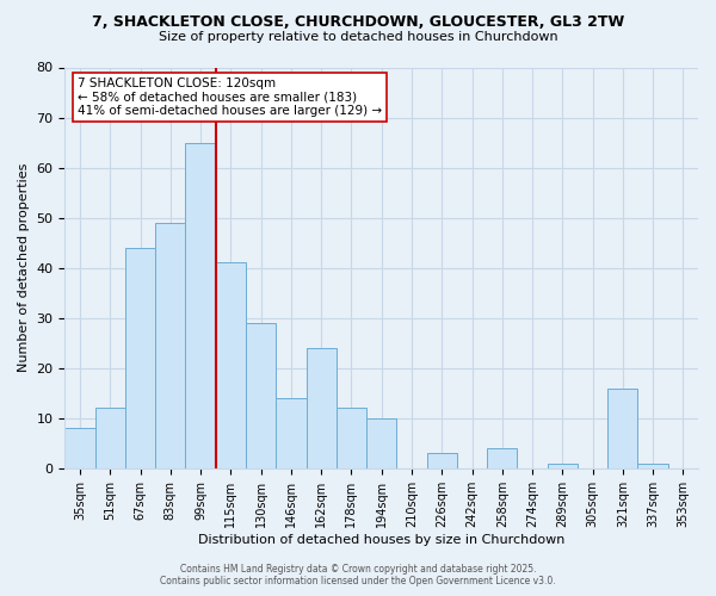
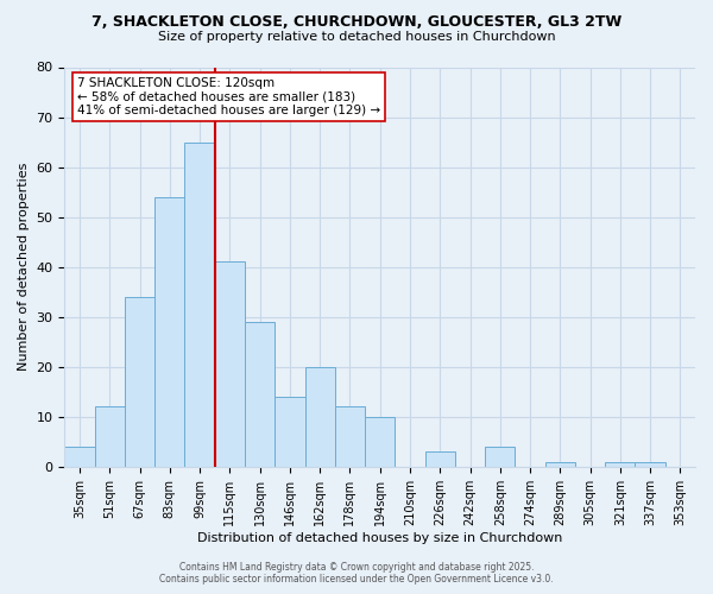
35sqm: 8 -> 4
67sqm: 44 -> 34
83sqm: 49 -> 54
162sqm: 24 -> 20
321sqm: 16 -> 1
